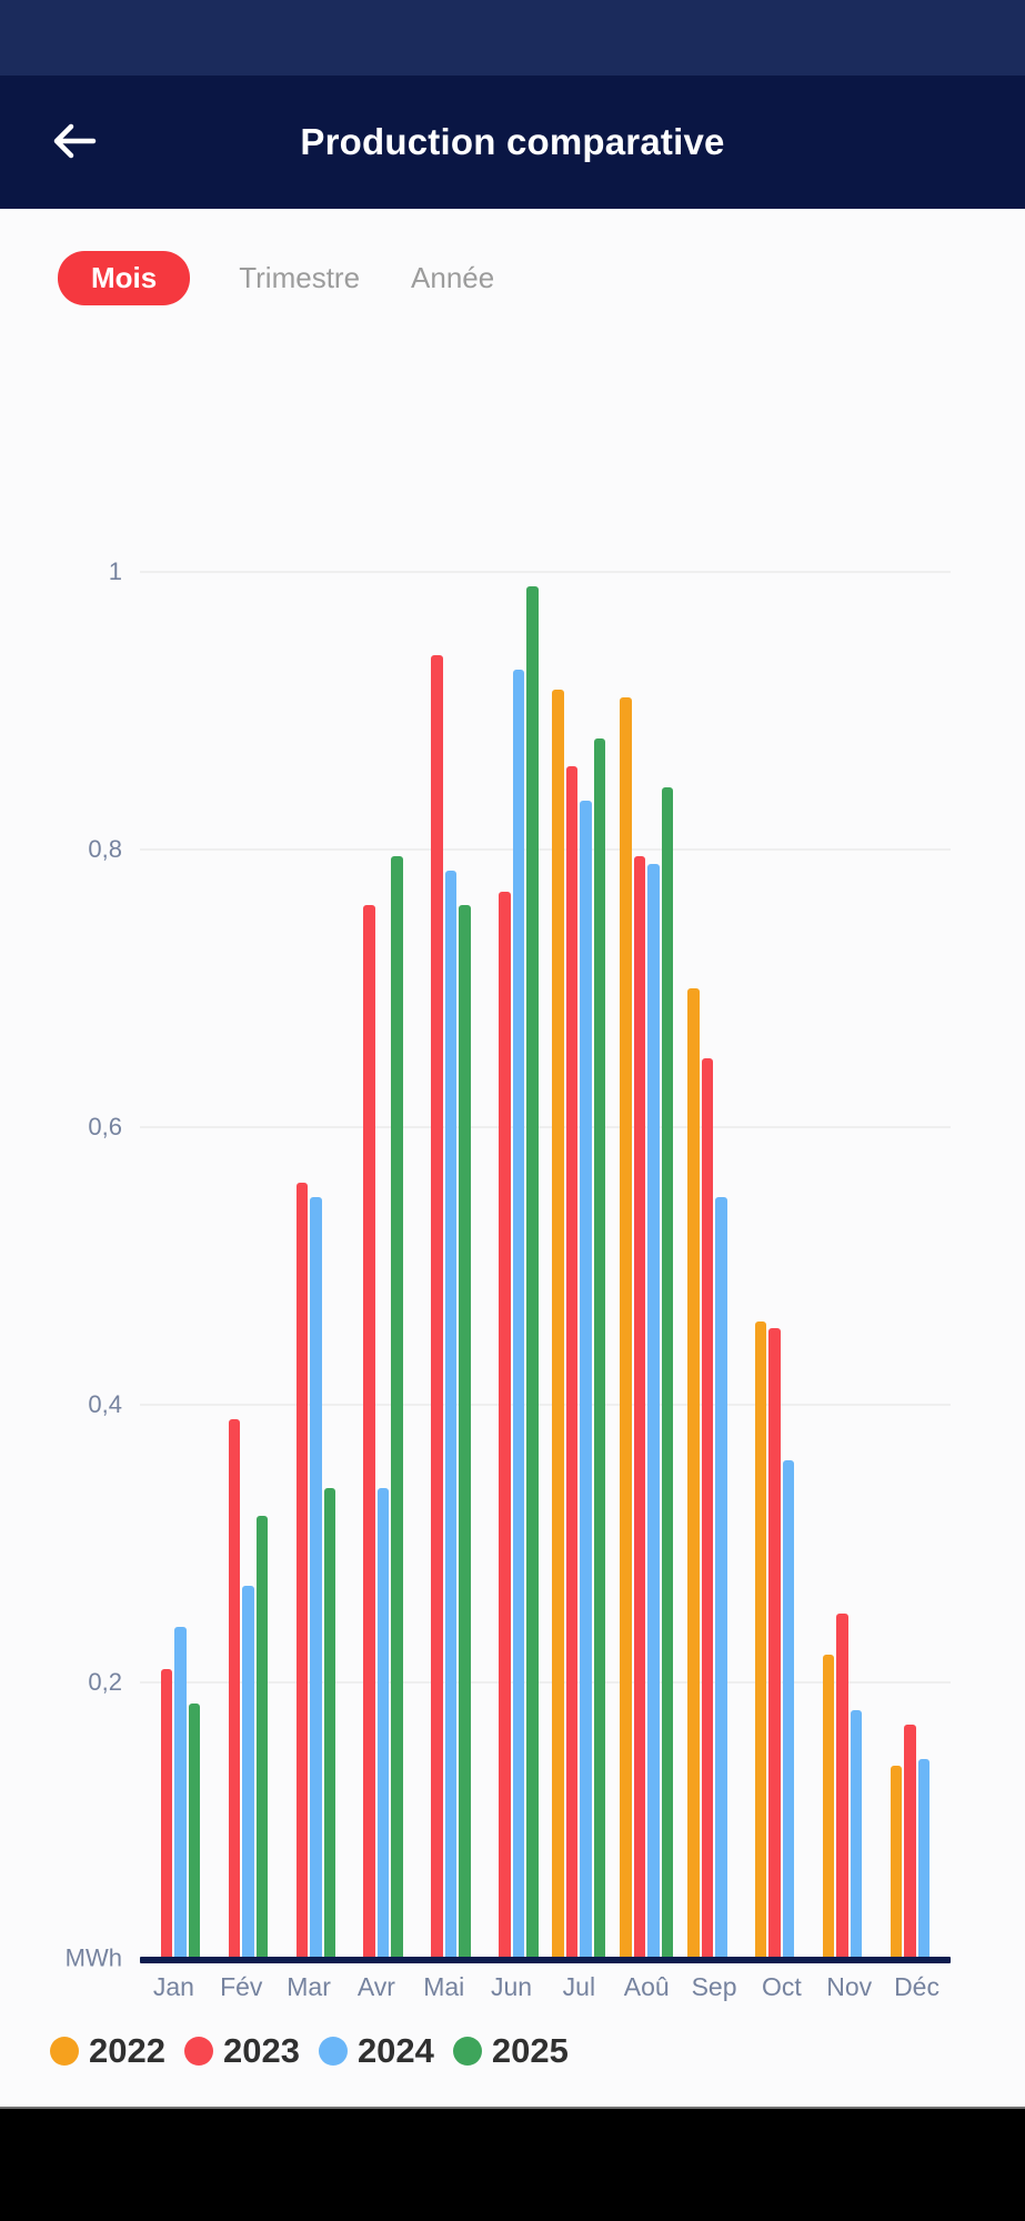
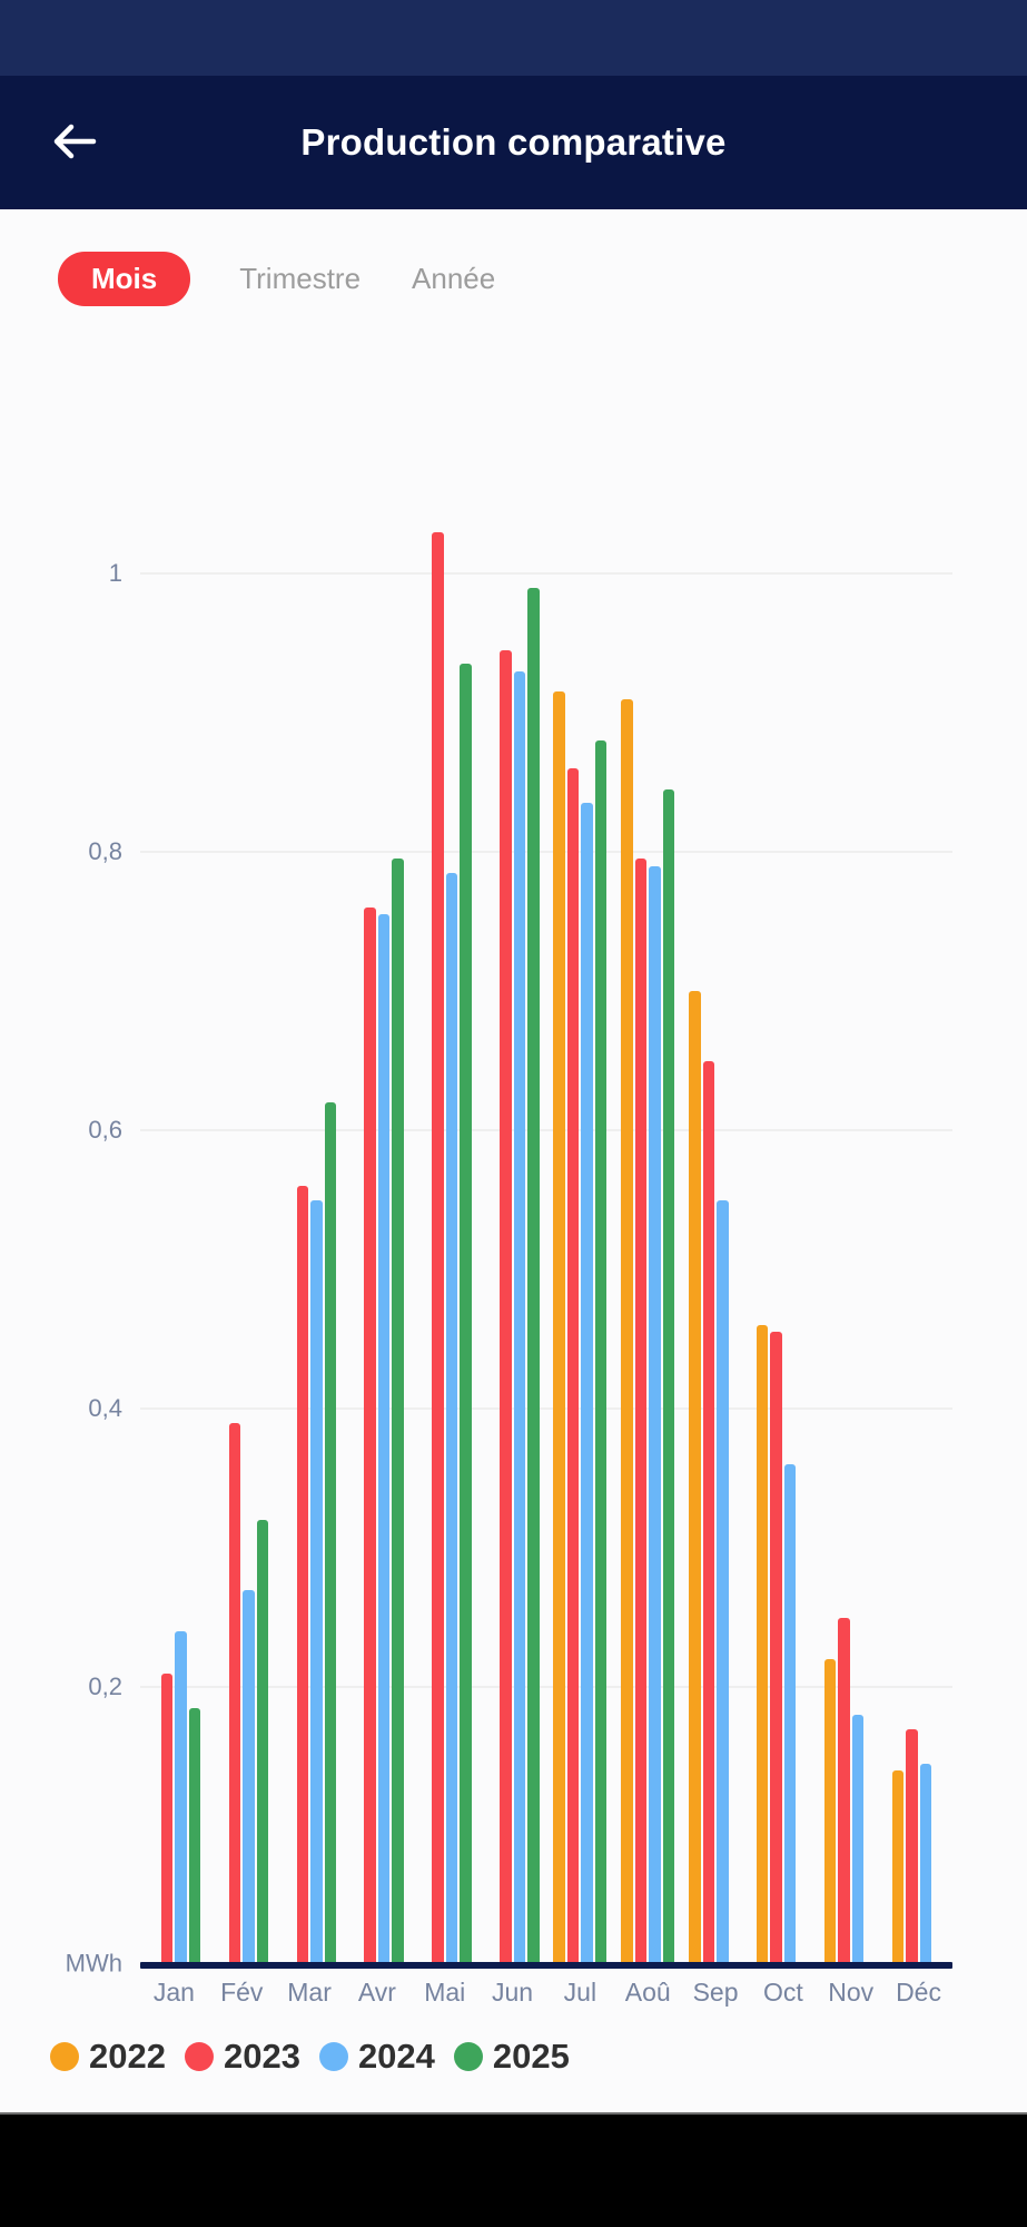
2025/Mar: 0,34 -> 0,62
2024/Avr: 0,34 -> 0,76
2023/Mai: 0,94 -> 1,03
2025/Mai: 0,76 -> 0,94
2023/Jun: 0,77 -> 0,94
